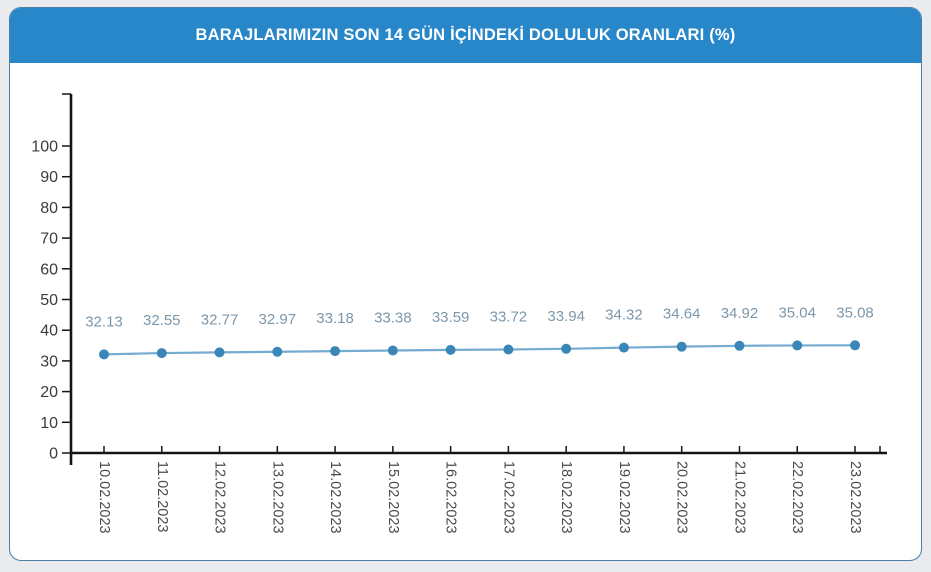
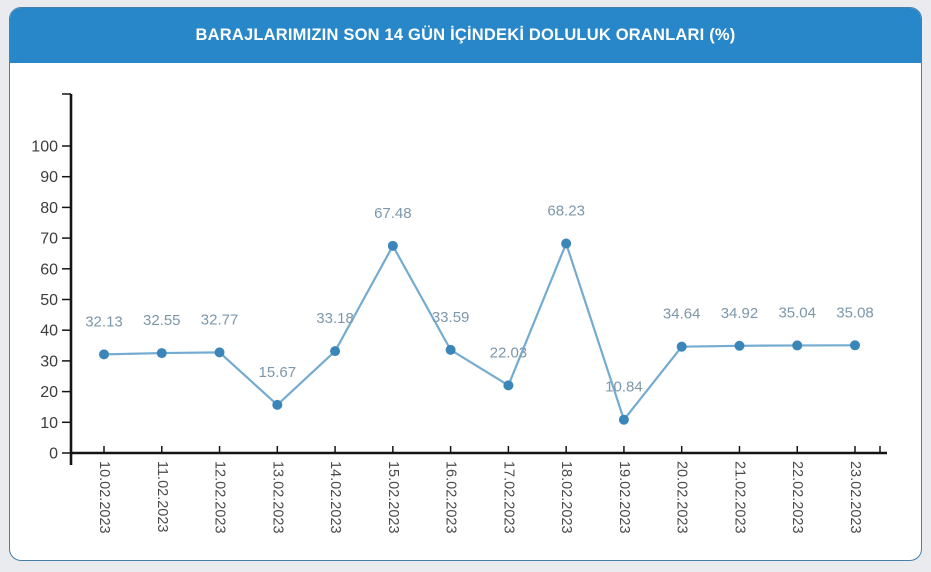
13.02.2023: 32.97 -> 15.67
15.02.2023: 33.38 -> 67.48
17.02.2023: 33.72 -> 22.03
18.02.2023: 33.94 -> 68.23
19.02.2023: 34.32 -> 10.84
